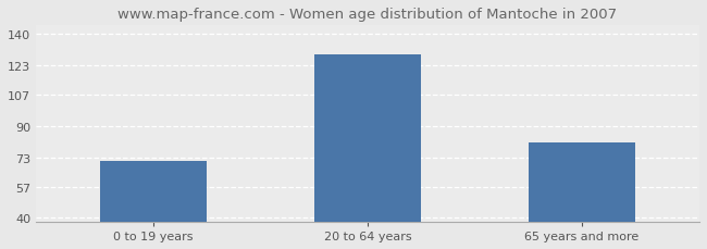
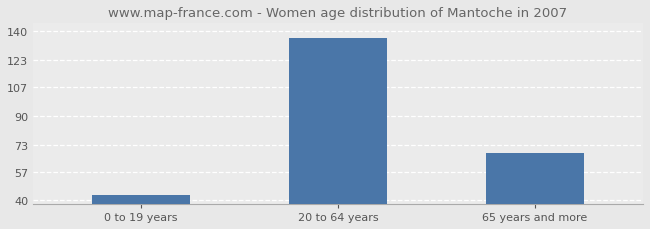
0 to 19 years: 71 -> 43
20 to 64 years: 129 -> 136
65 years and more: 81 -> 68
